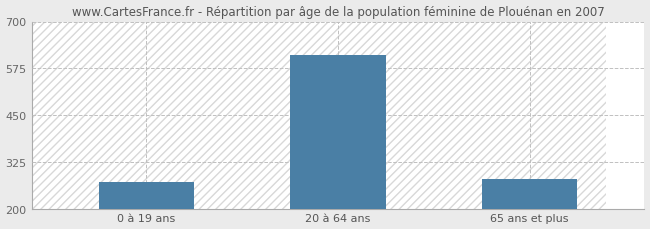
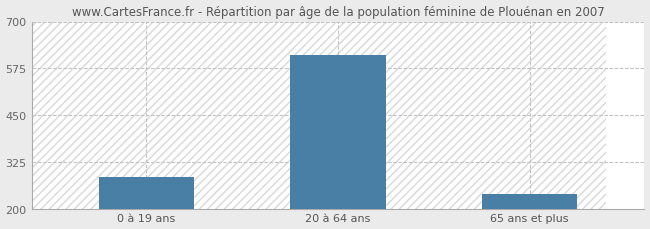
0 à 19 ans: 270 -> 285
65 ans et plus: 278 -> 240
